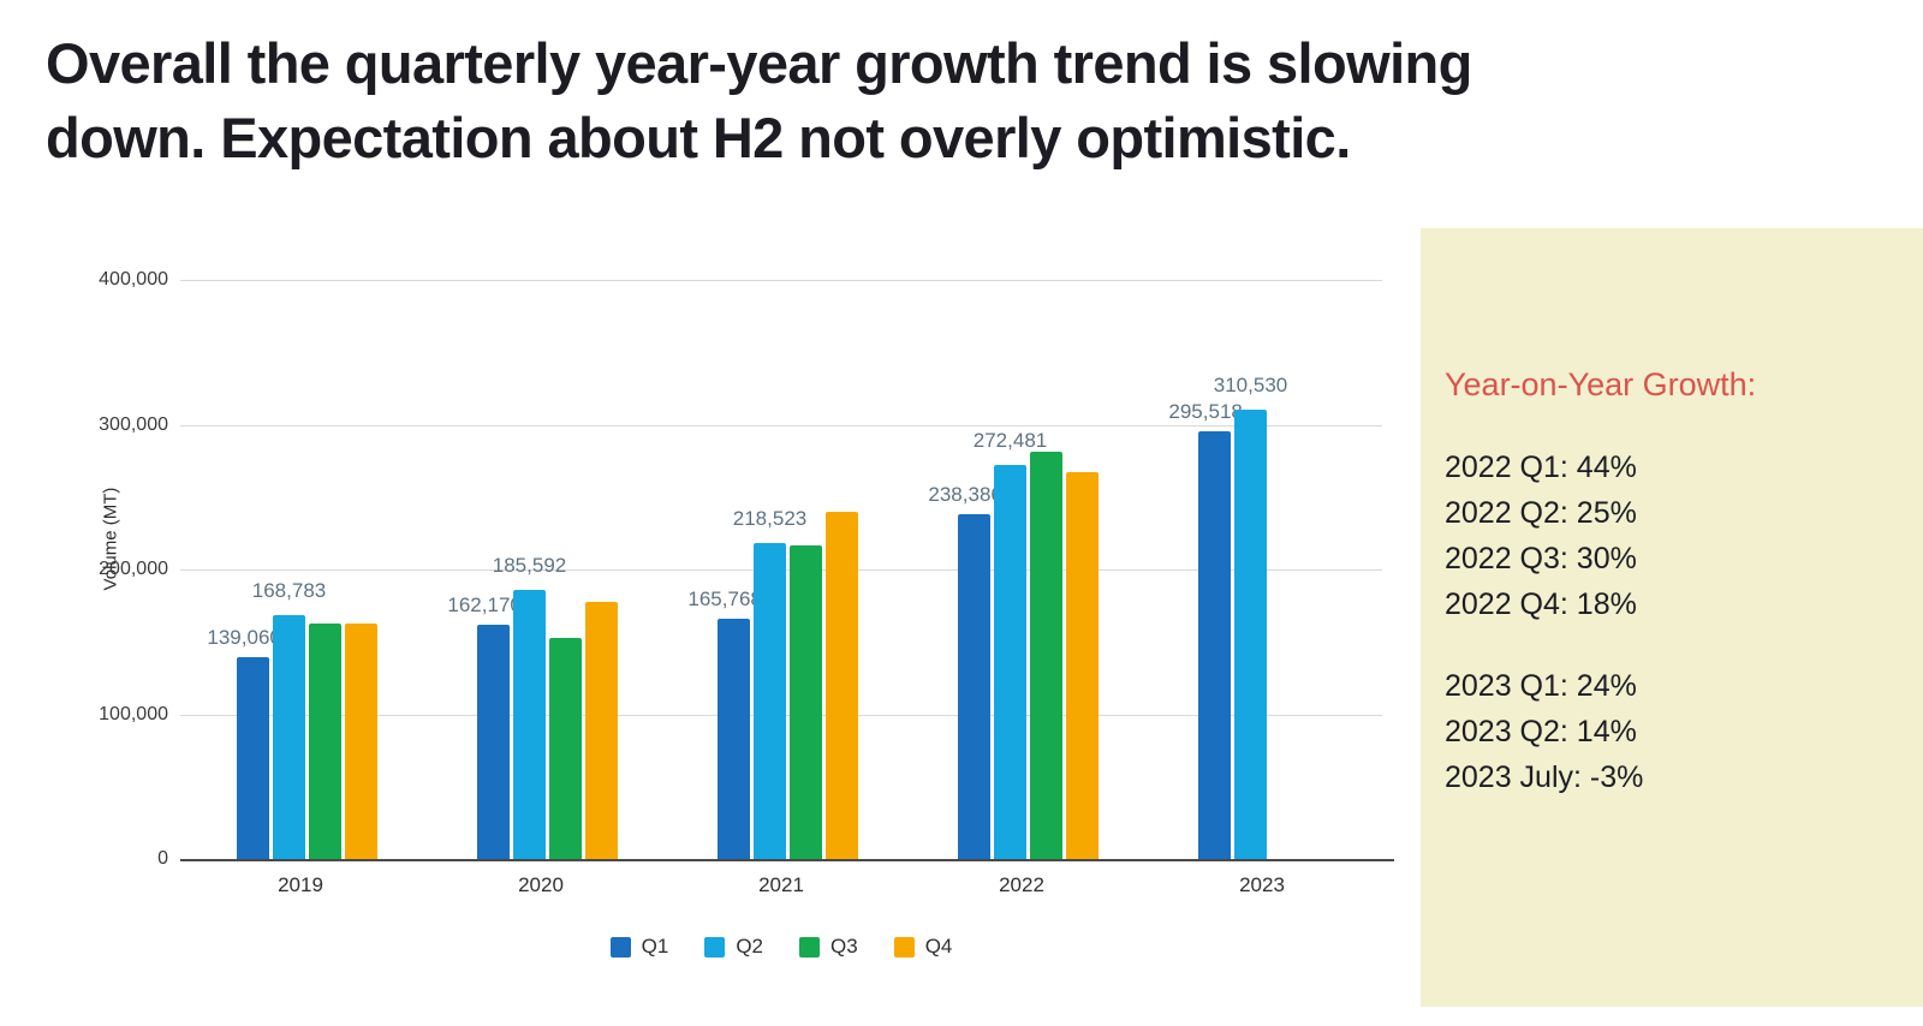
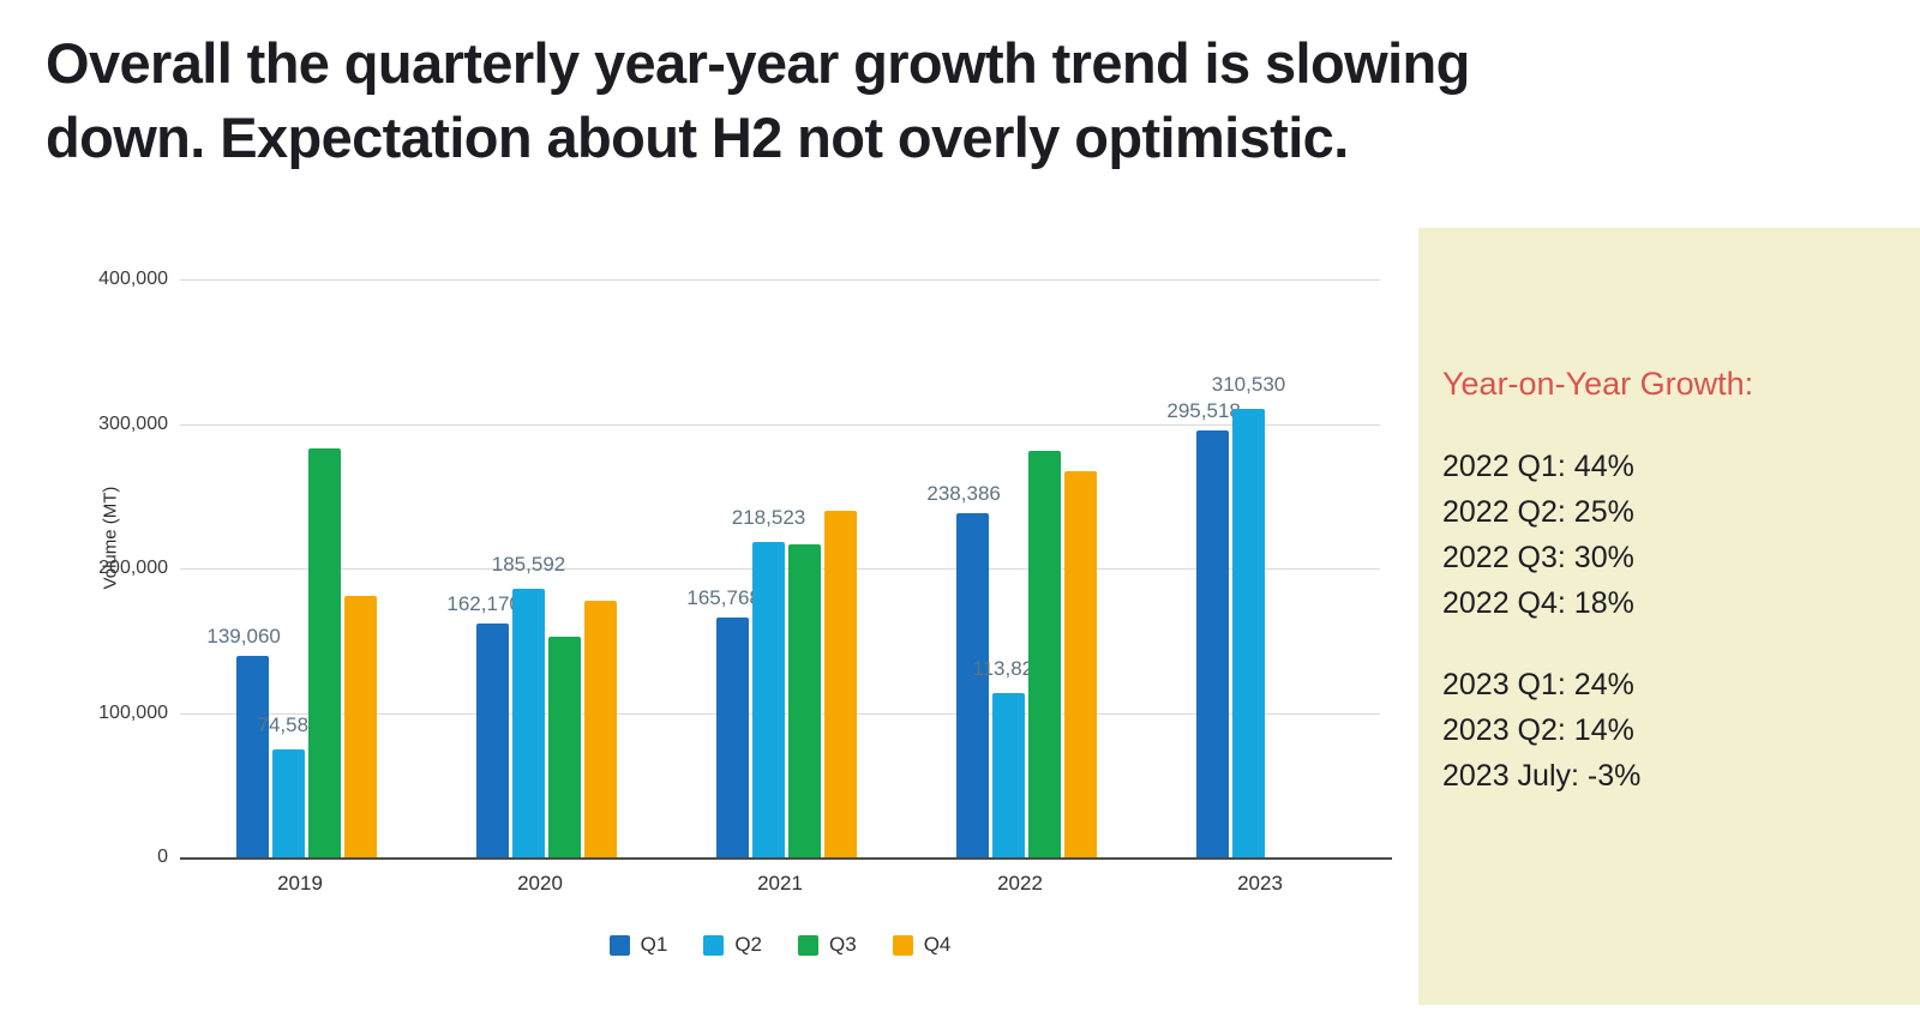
Q2/2019: 168,783 -> 74,580
Q3/2019: 163000 -> 283000
Q4/2019: 162000 -> 181000
Q2/2022: 272,481 -> 113,829
